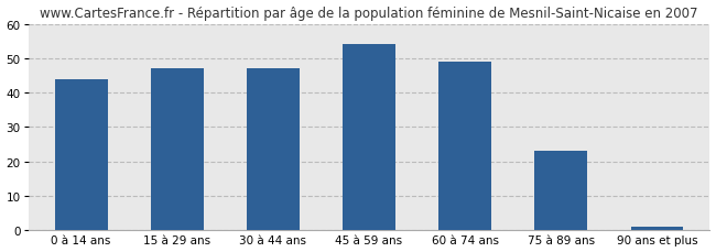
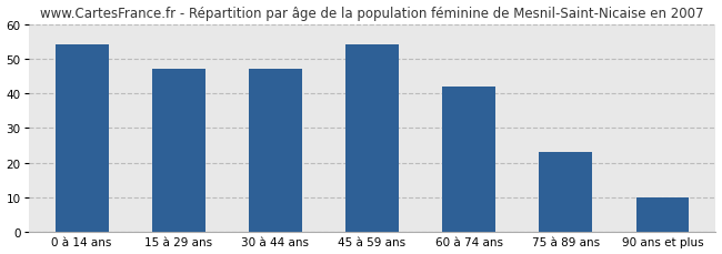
0 à 14 ans: 44 -> 54
60 à 74 ans: 49 -> 42
90 ans et plus: 1 -> 10
